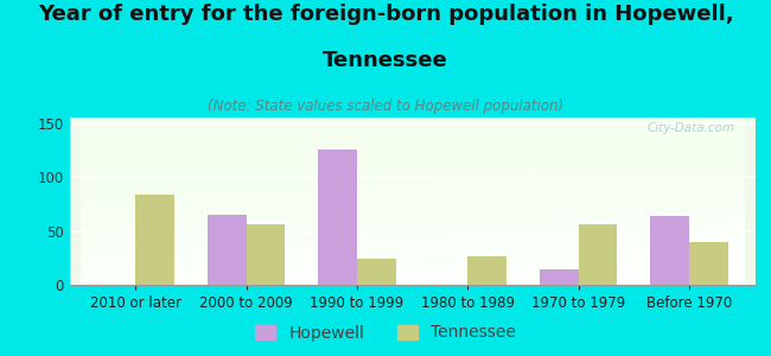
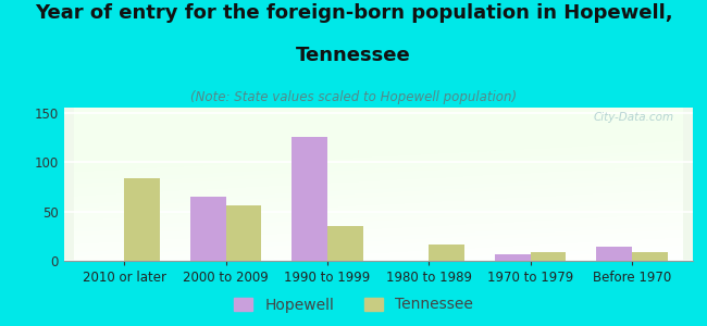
Tennessee/1990 to 1999: 24 -> 35
Tennessee/1980 to 1989: 26 -> 17
Hopewell/1970 to 1979: 14 -> 7
Tennessee/1970 to 1979: 56 -> 9
Hopewell/Before 1970: 64 -> 14
Tennessee/Before 1970: 40 -> 9
